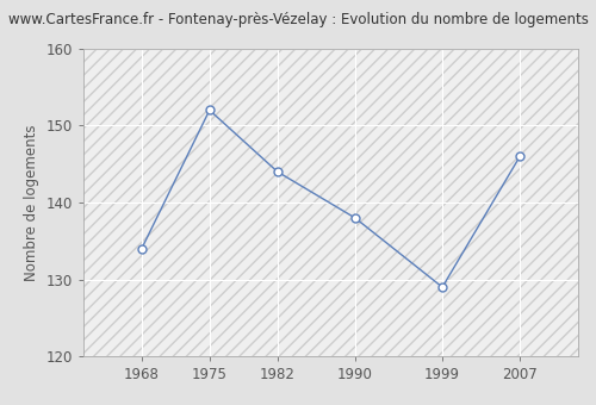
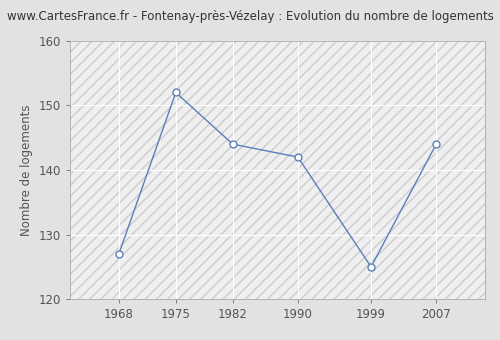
1968: 134 -> 127
1990: 138 -> 142
1999: 129 -> 125
2007: 146 -> 144
